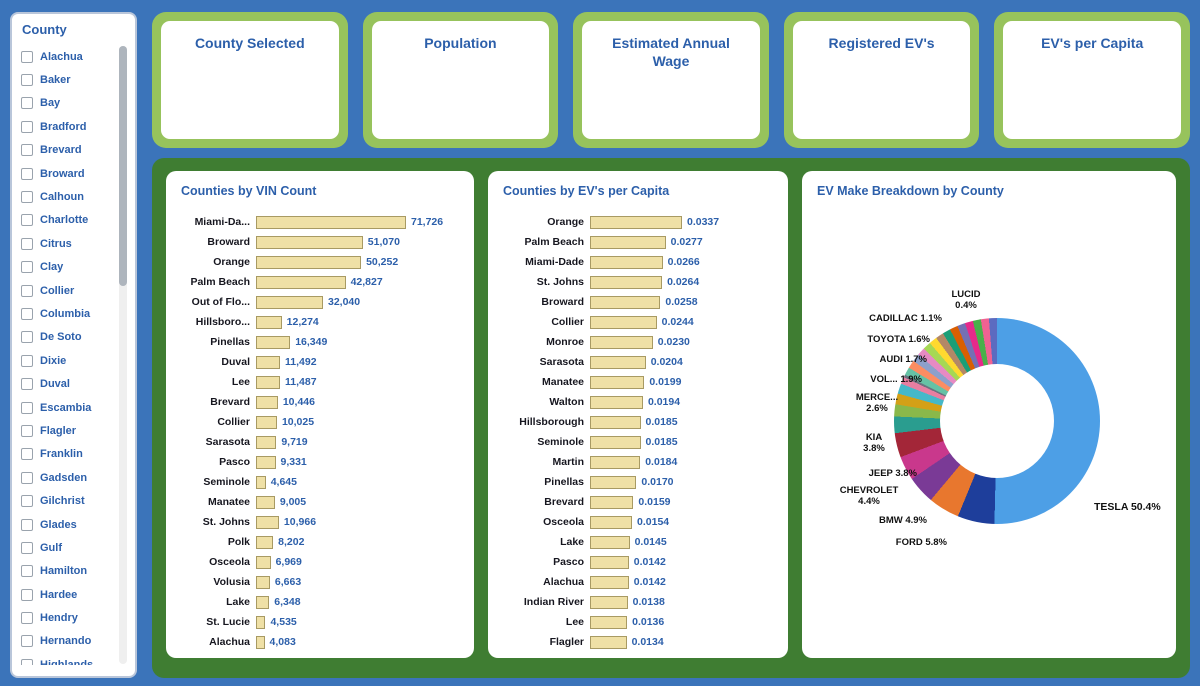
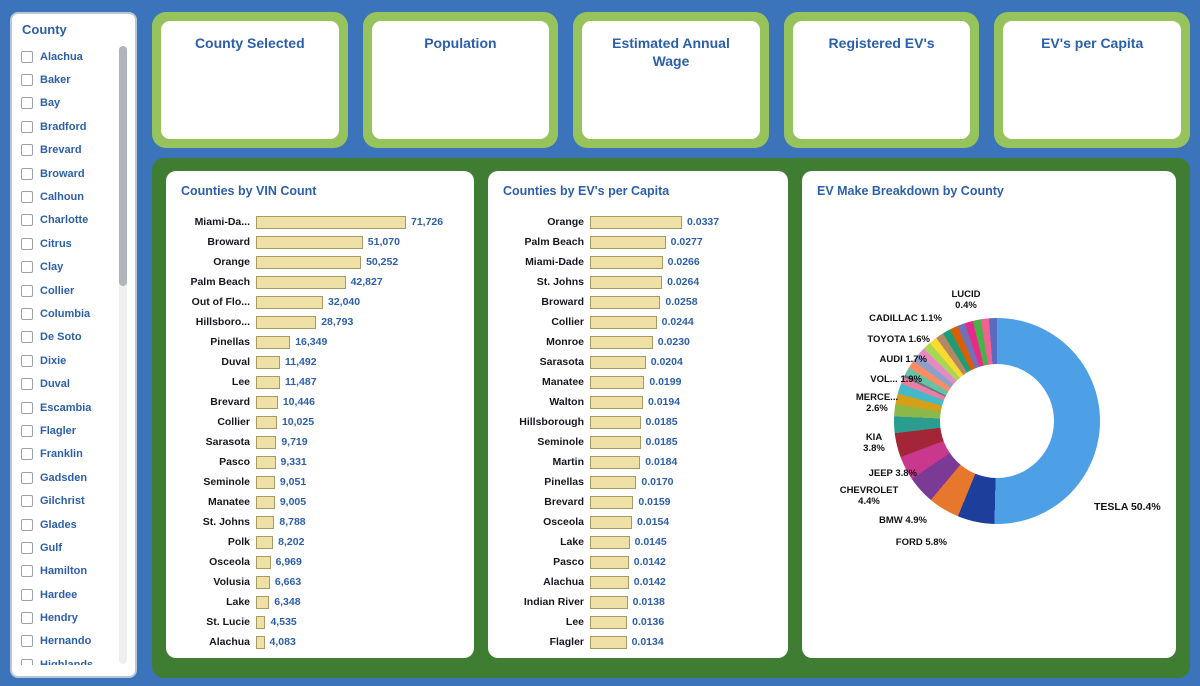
Counties by VIN Count/Hillsboro...: 12,274 -> 28,793
Counties by VIN Count/Seminole: 4,645 -> 9,051
Counties by VIN Count/St. Johns: 10,966 -> 8,788
